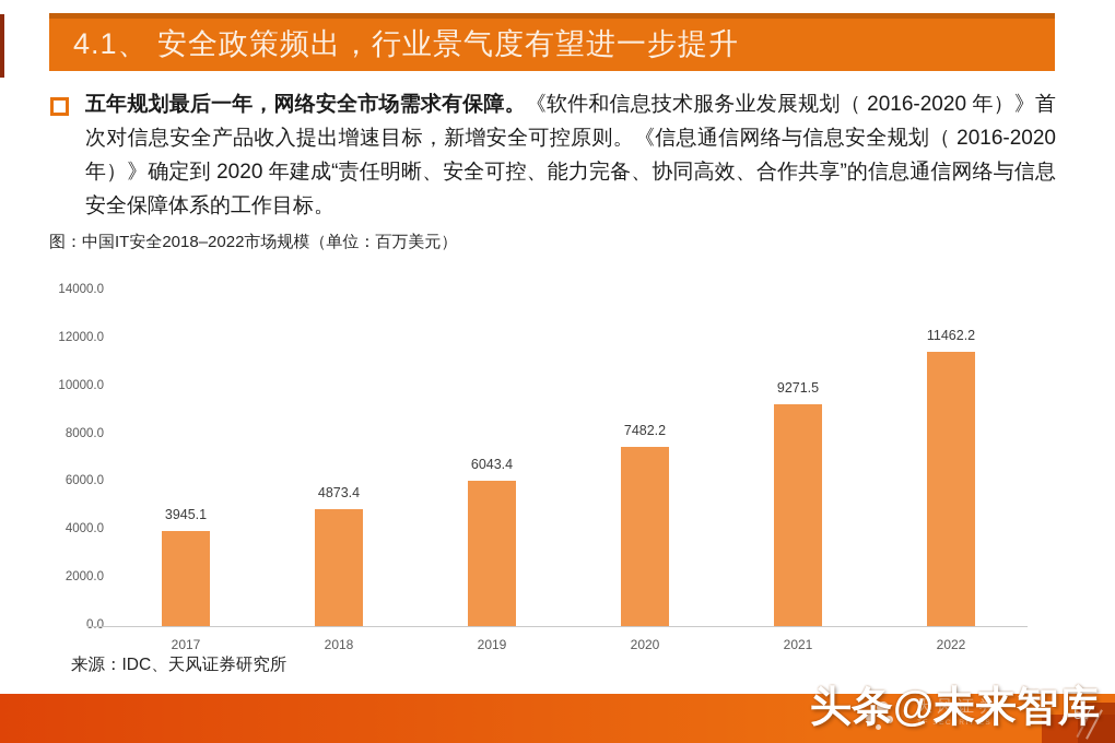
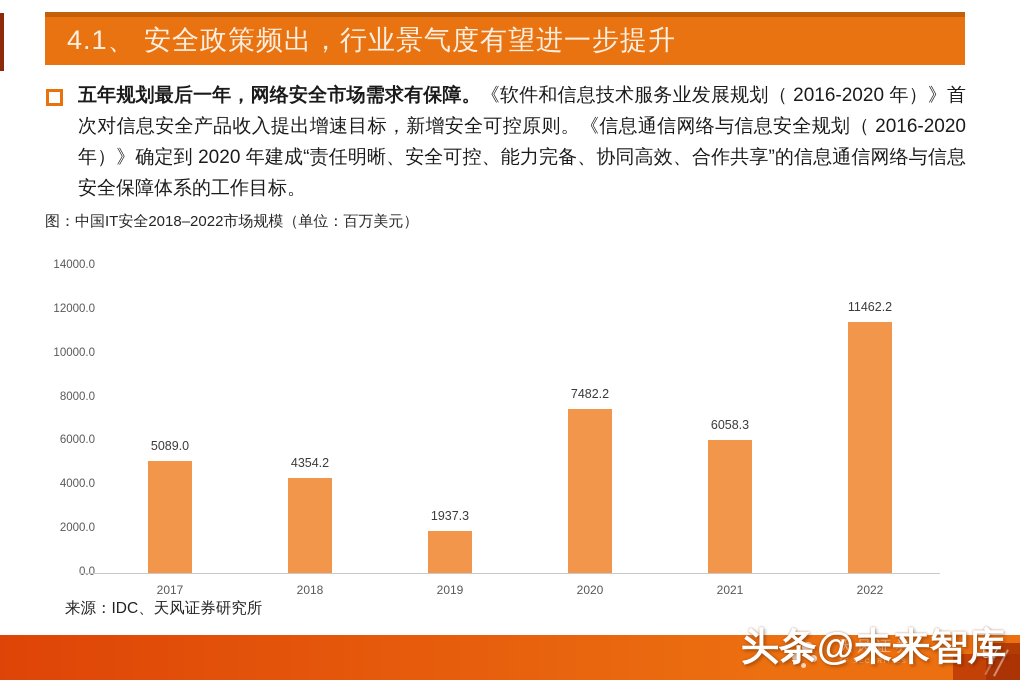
2017: 3945.1 -> 5089.0
2018: 4873.4 -> 4354.2
2019: 6043.4 -> 1937.3
2021: 9271.5 -> 6058.3
